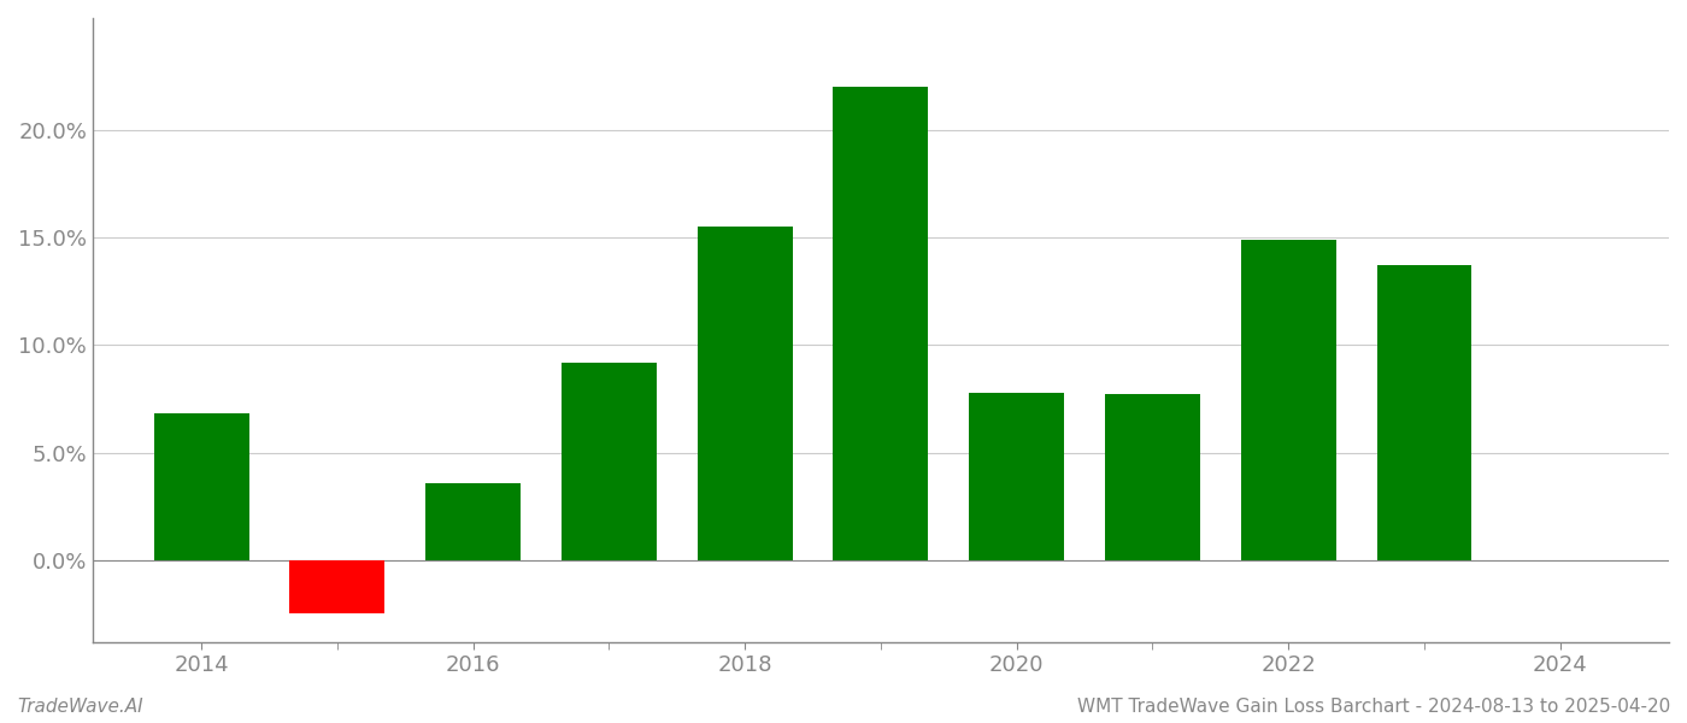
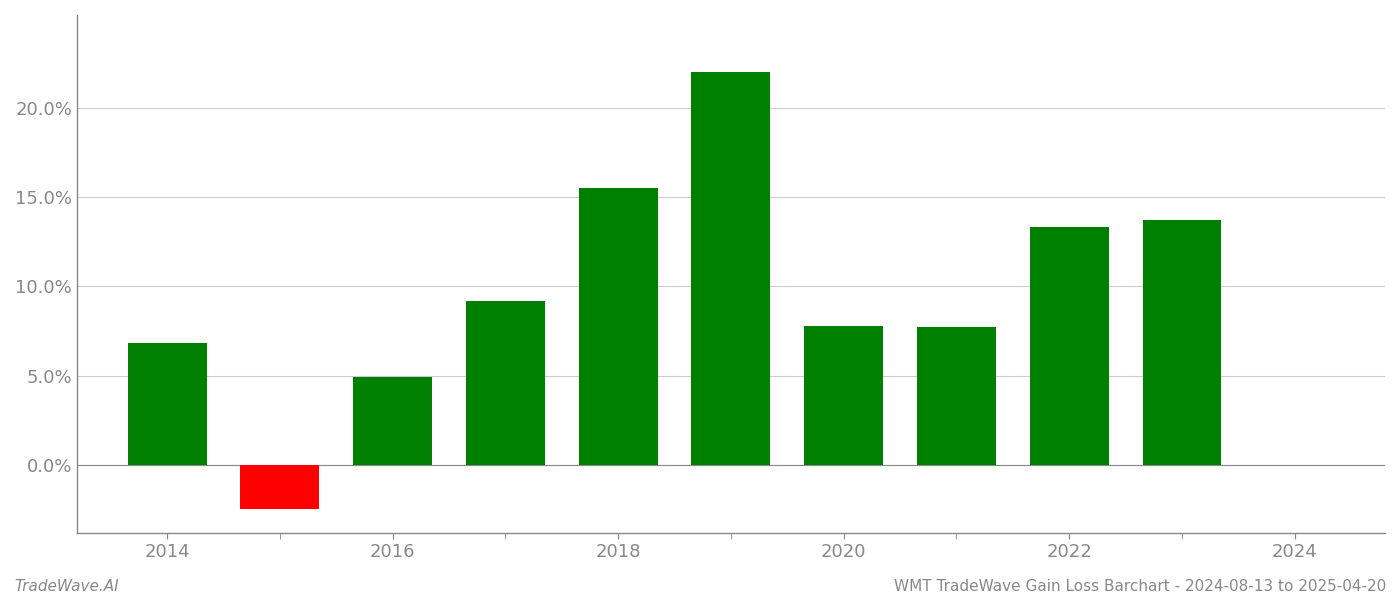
2016: 3.6% -> 4.9%
2022: 14.9% -> 13.3%
